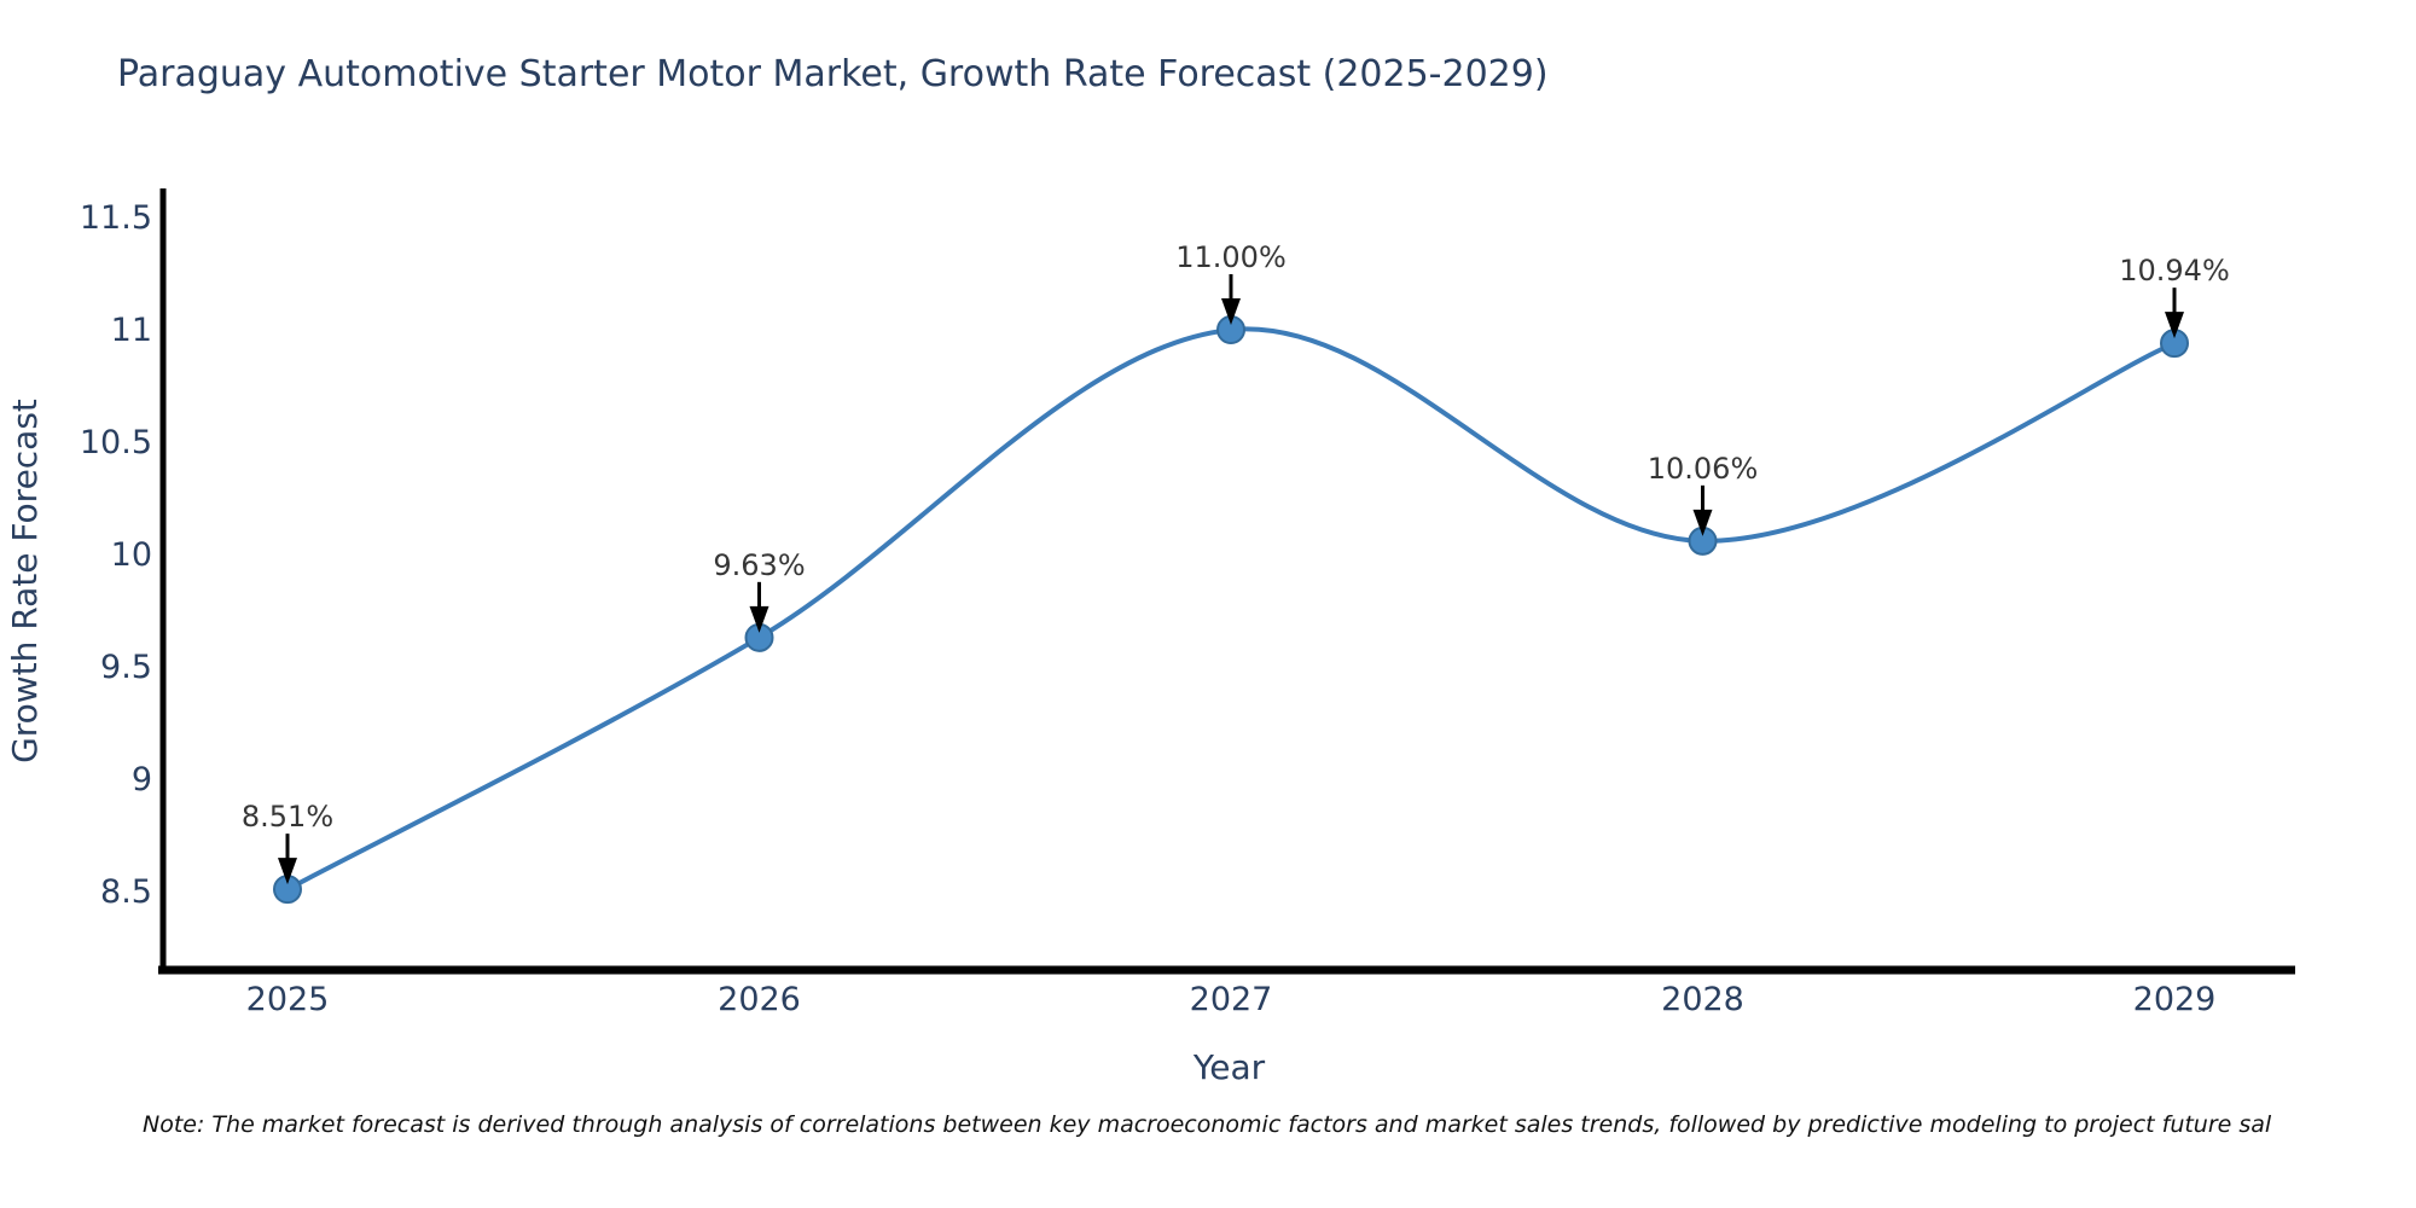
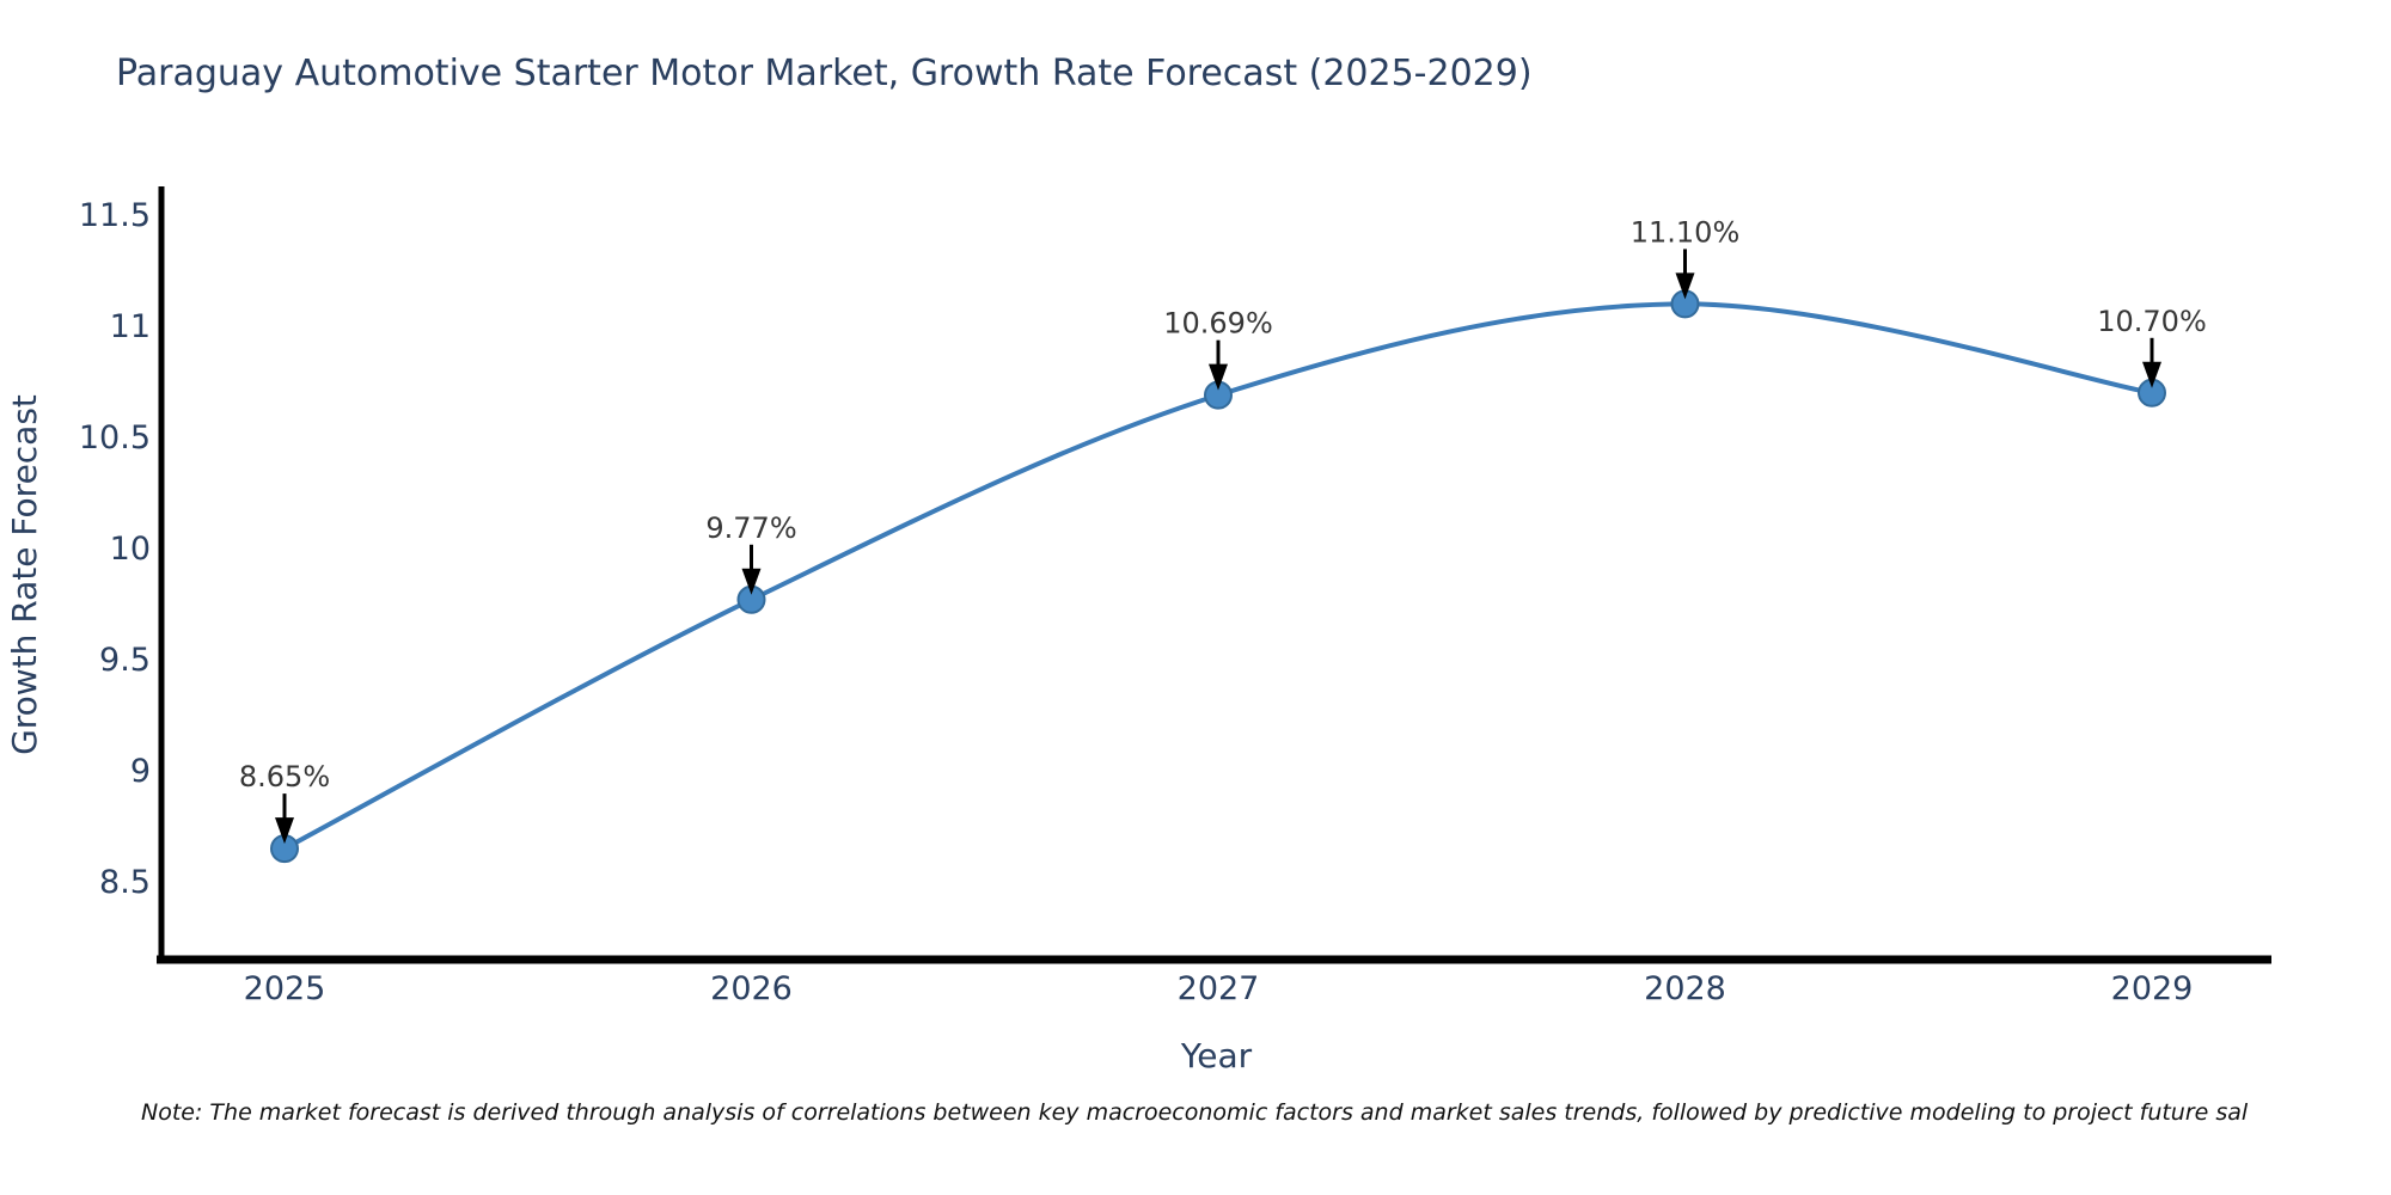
2025: 8.51% -> 8.65%
2026: 9.63% -> 9.77%
2027: 11.00% -> 10.69%
2028: 10.06% -> 11.10%
2029: 10.94% -> 10.70%
